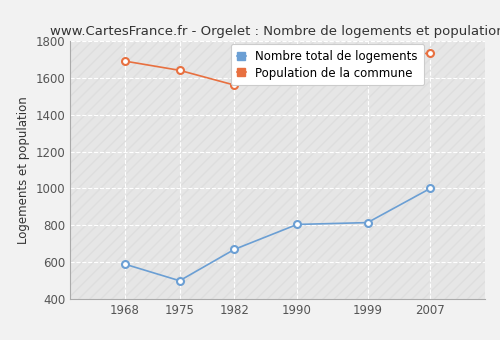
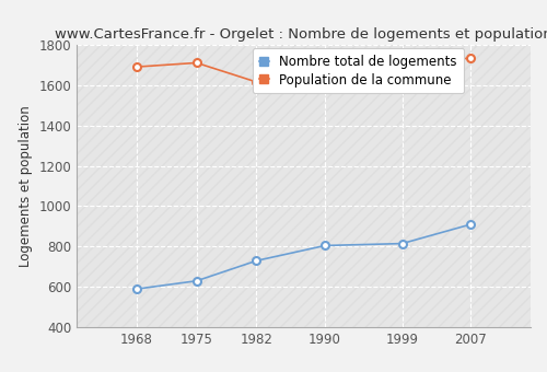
Nombre total de logements/1975: 500 -> 630
Population de la commune/1975: 1640 -> 1710
Nombre total de logements/1982: 670 -> 730
Population de la commune/1982: 1560 -> 1620
Nombre total de logements/2007: 1000 -> 910
